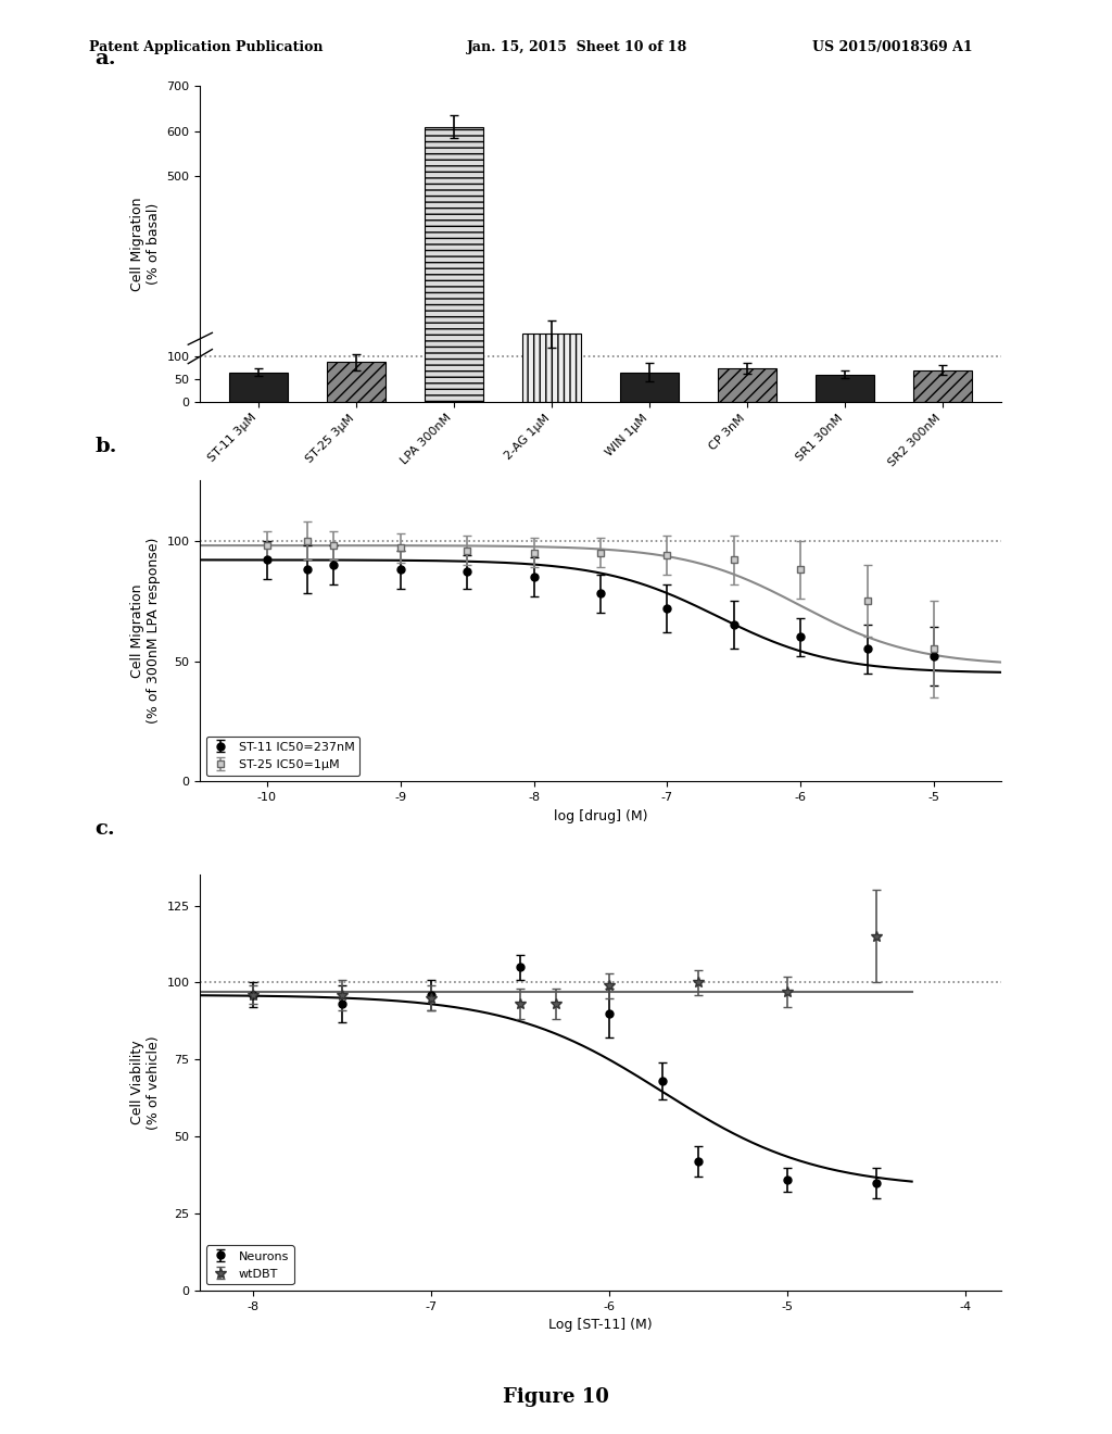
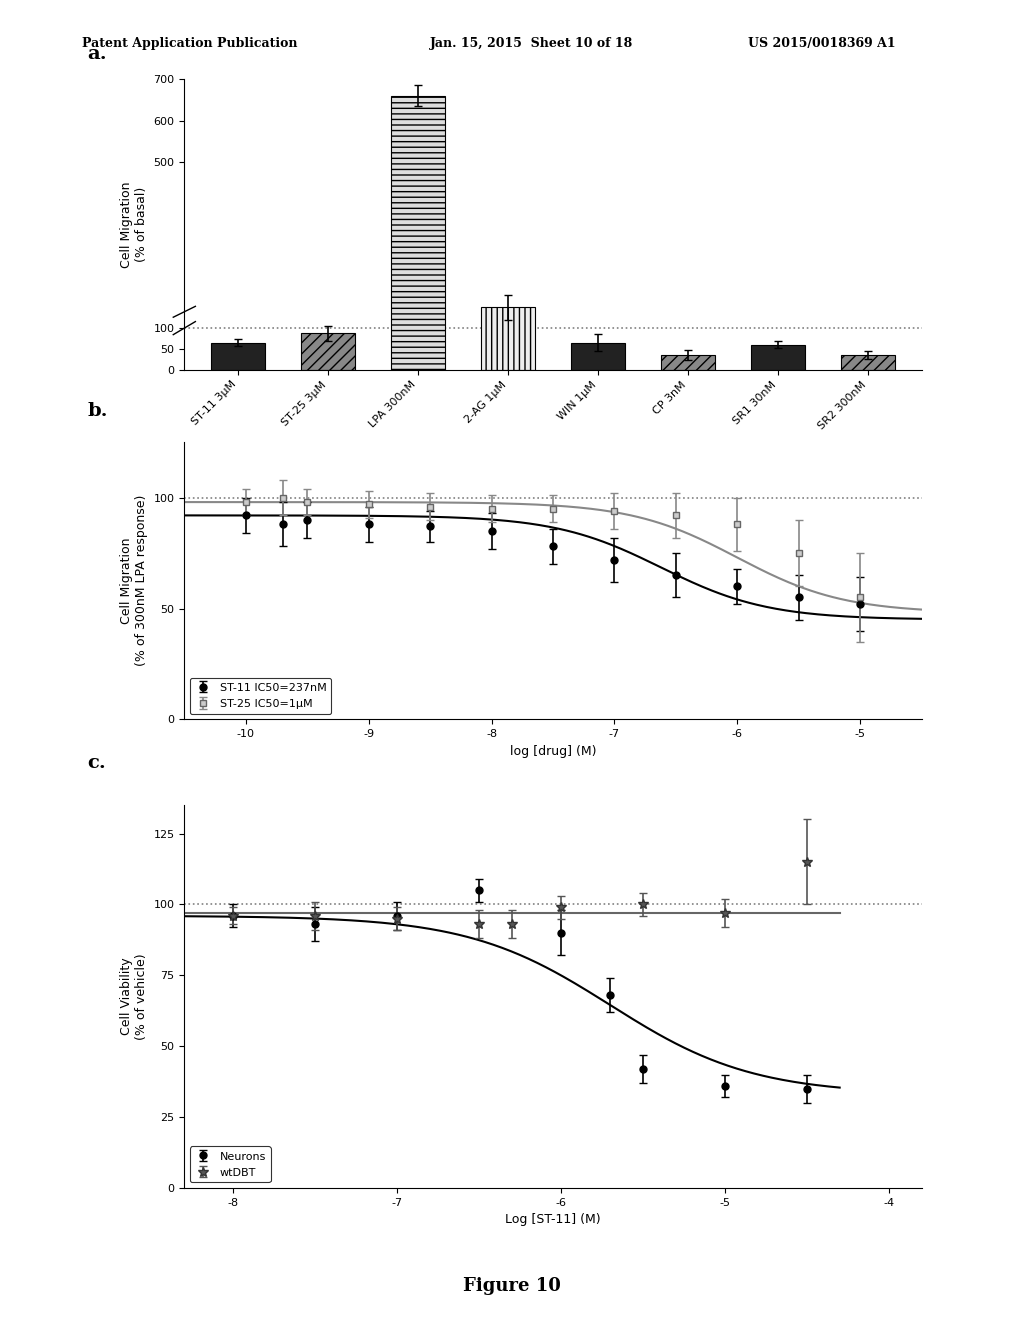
LPA 300nM: 610 -> 660
CP 3nM: 73 -> 35
SR2 300nM: 70 -> 35
